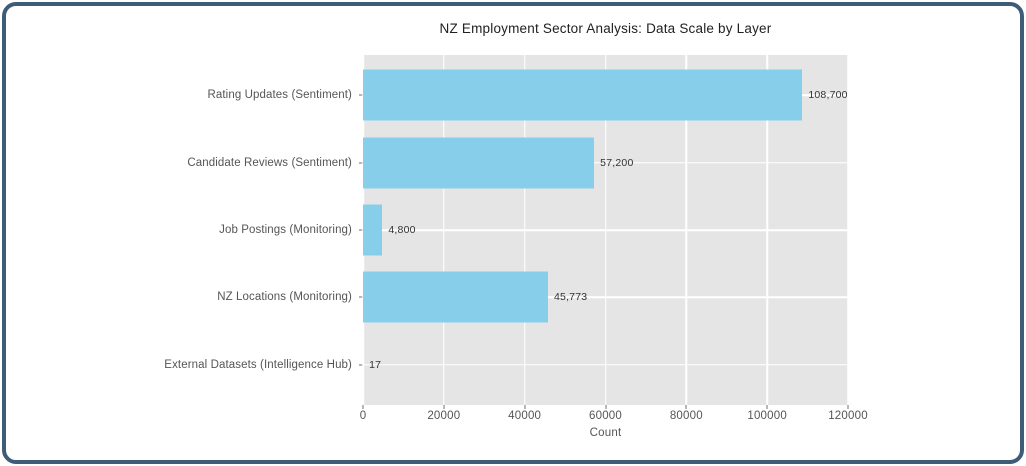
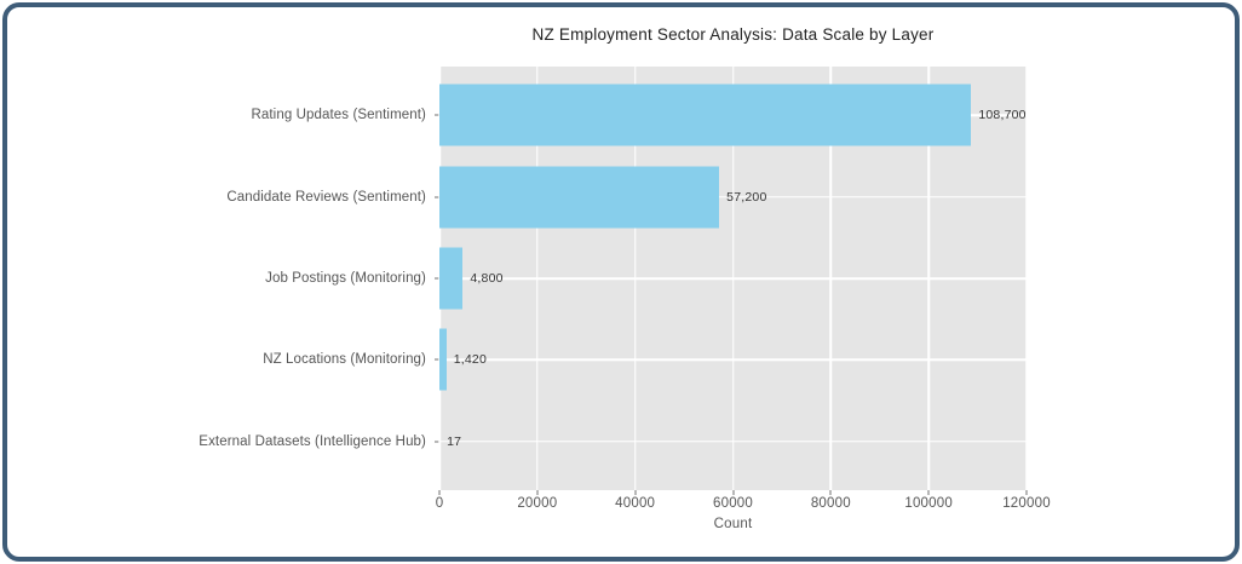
NZ Locations (Monitoring): 45,773 -> 1,420
